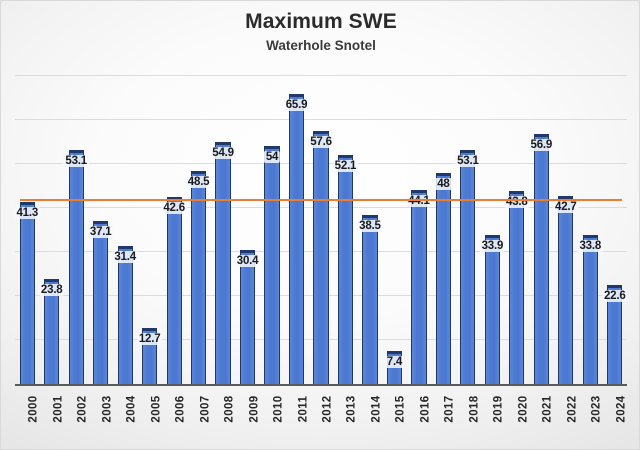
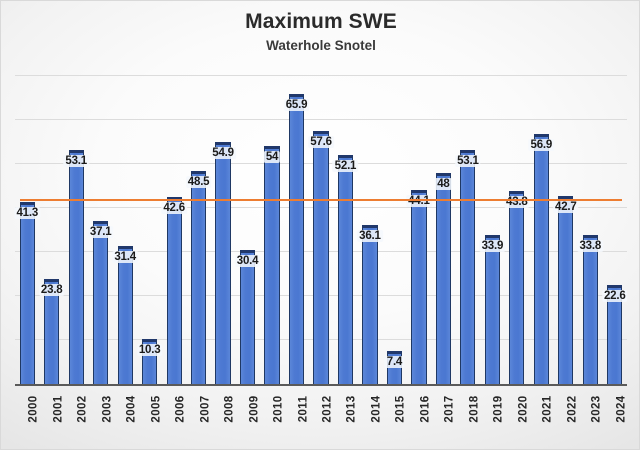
2005: 12.7 -> 10.3
2014: 38.5 -> 36.1
